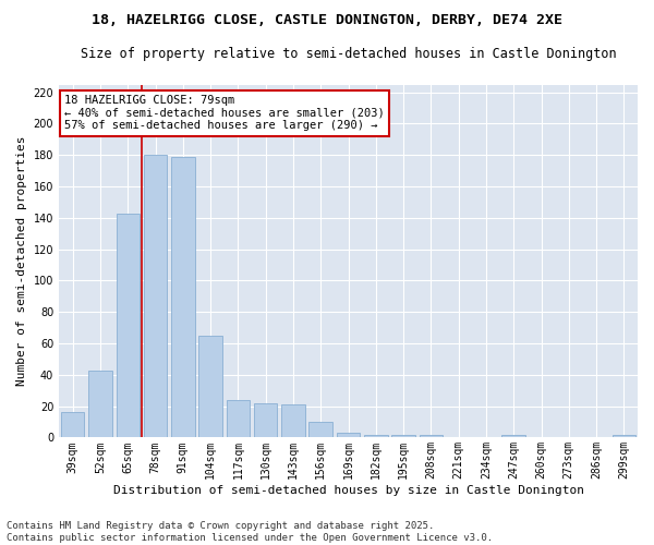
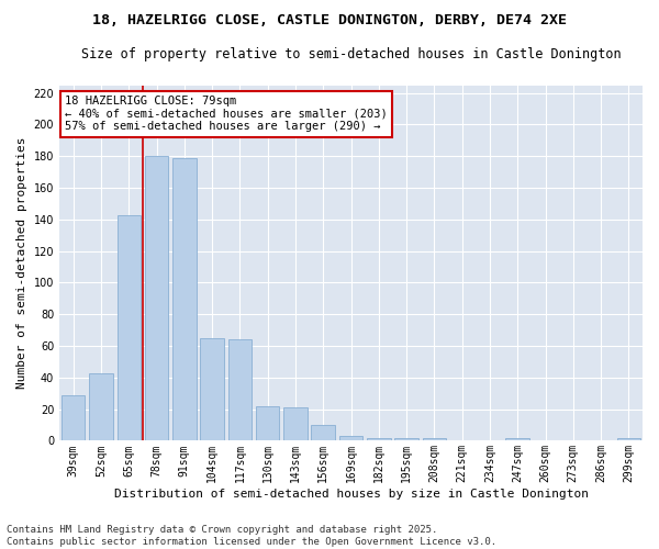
39sqm: 16 -> 29
117sqm: 24 -> 64
